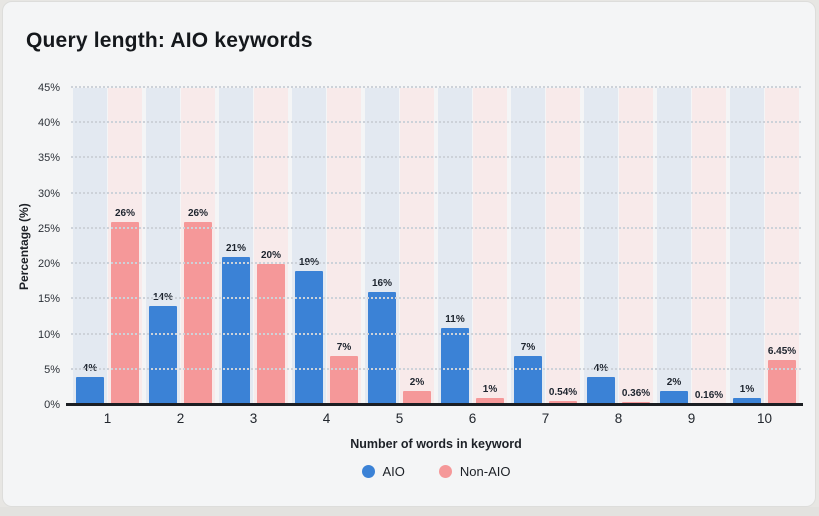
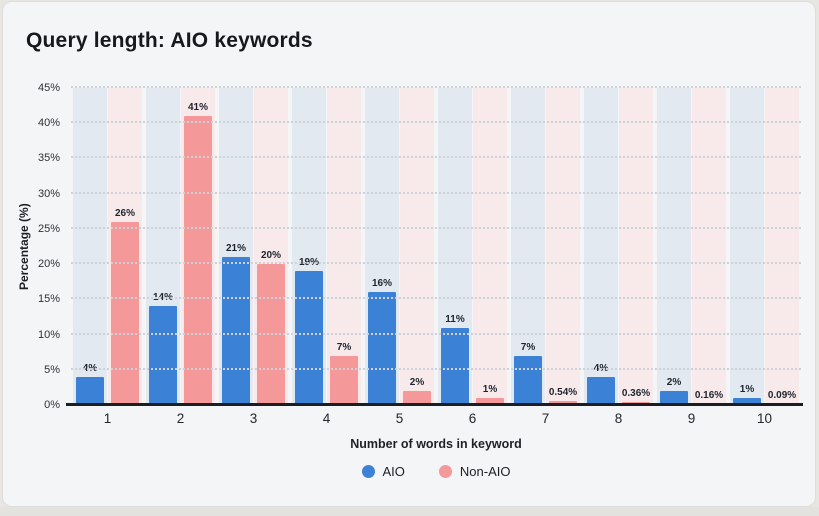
Non-AIO/2: 26% -> 41%
Non-AIO/10: 6.45% -> 0.09%
